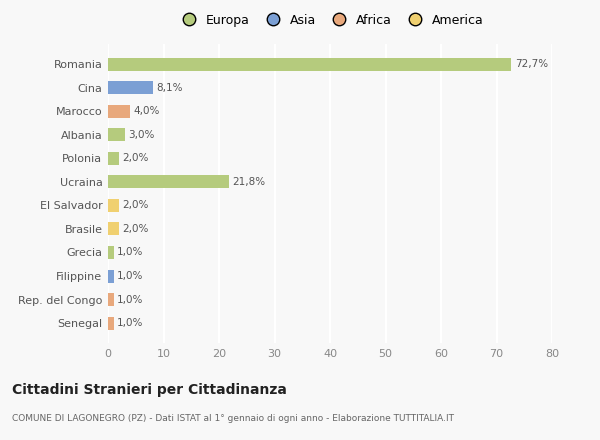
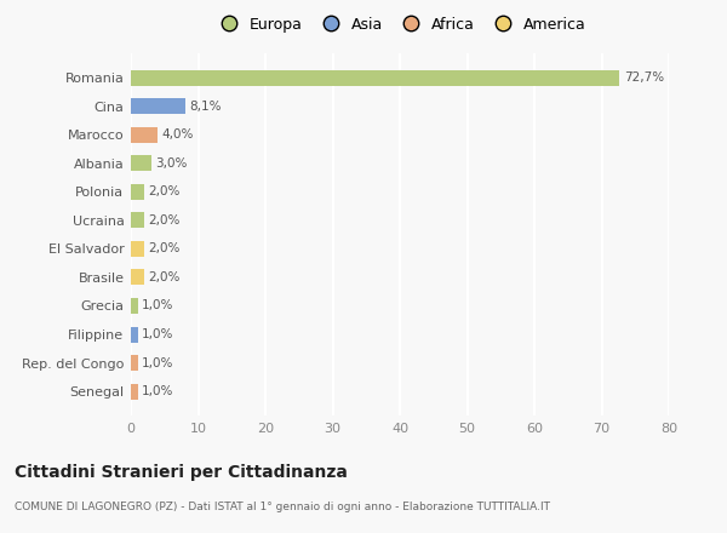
Ucraina: 21,8% -> 2,0%
